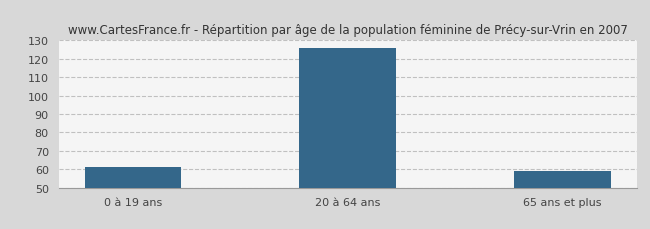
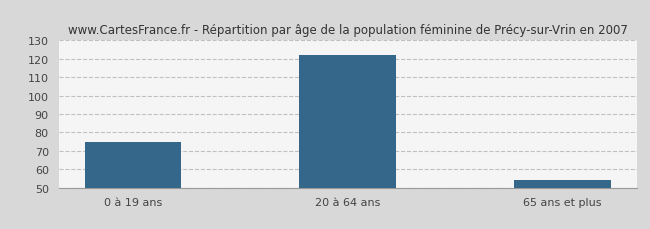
0 à 19 ans: 61 -> 75
20 à 64 ans: 126 -> 122
65 ans et plus: 59 -> 54
